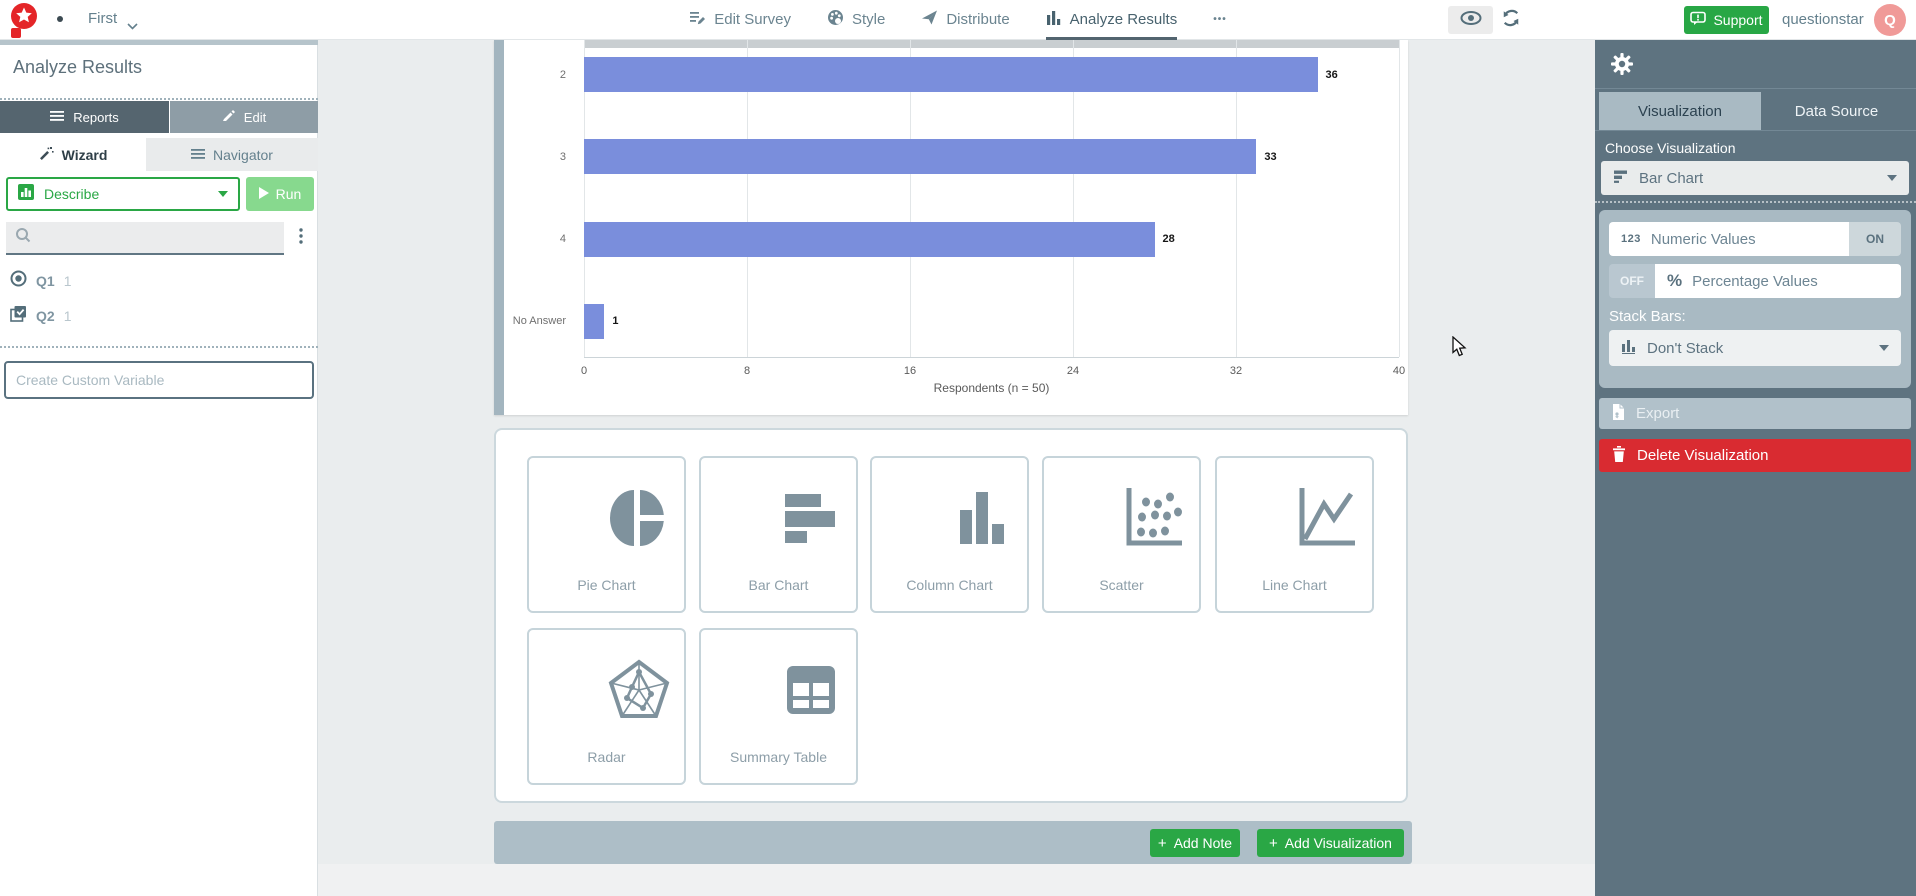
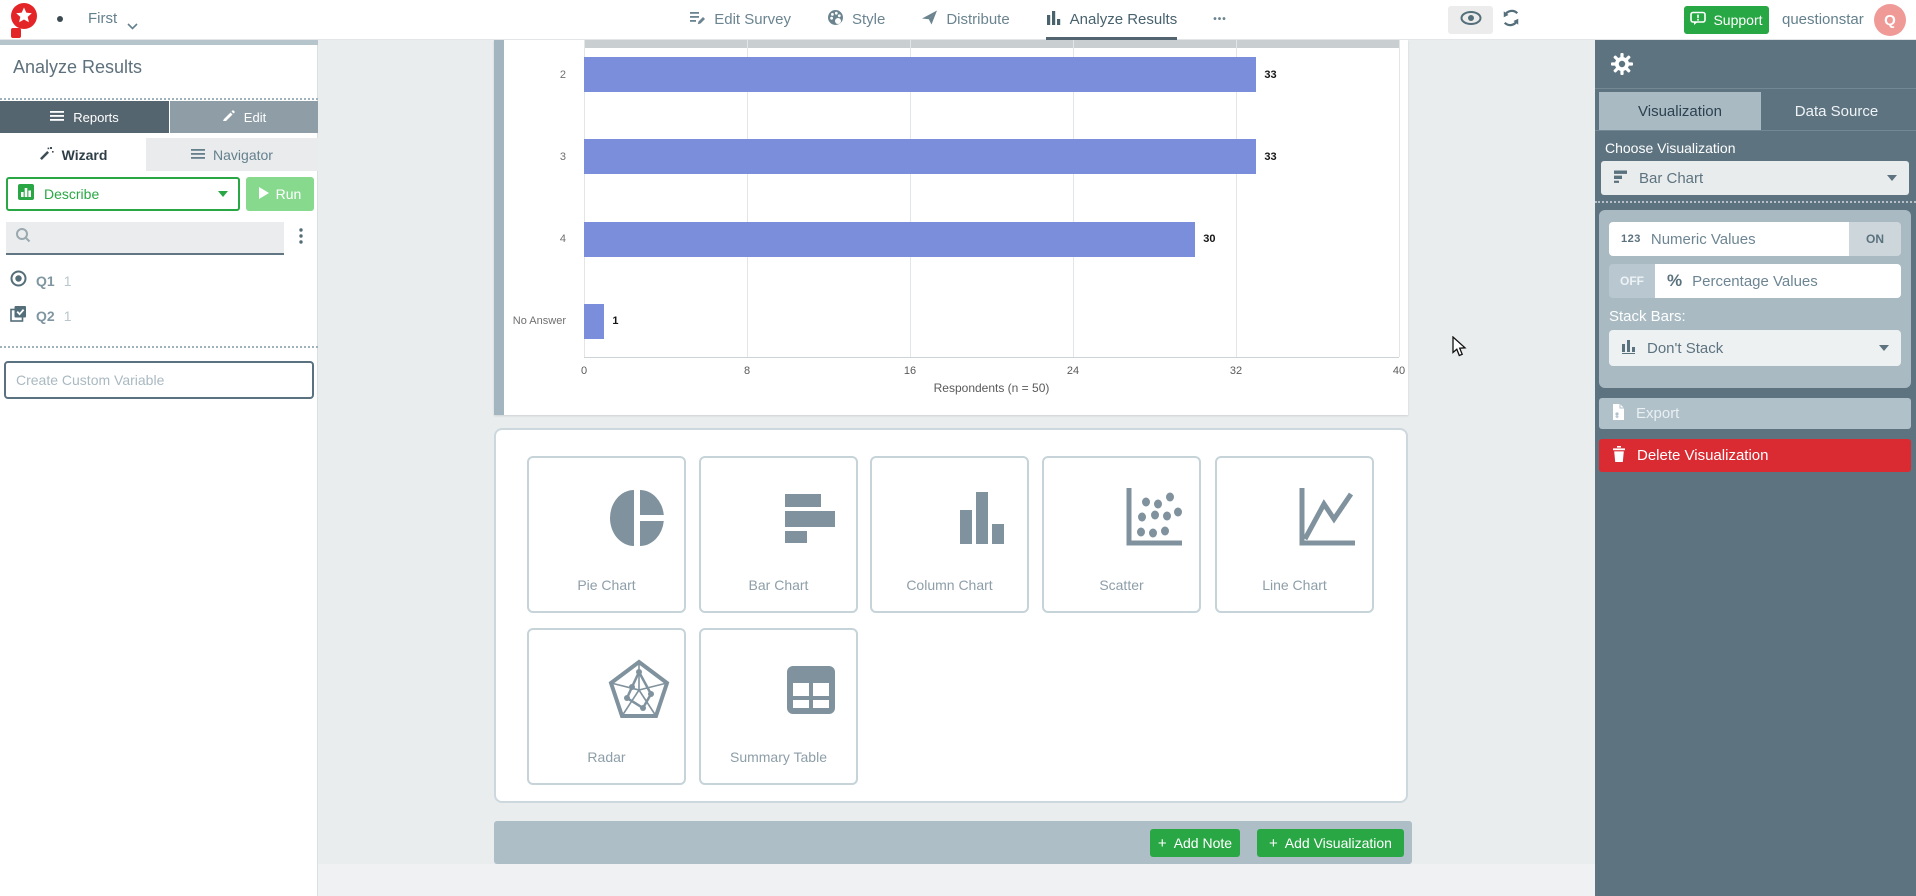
2: 36 -> 33
4: 28 -> 30
